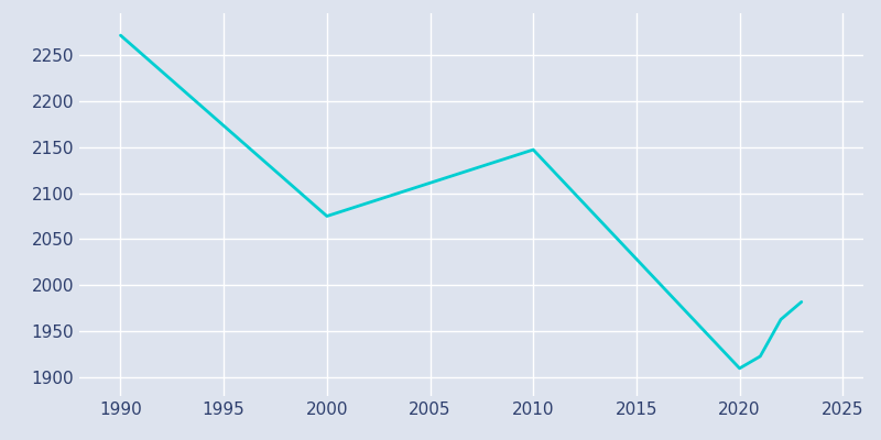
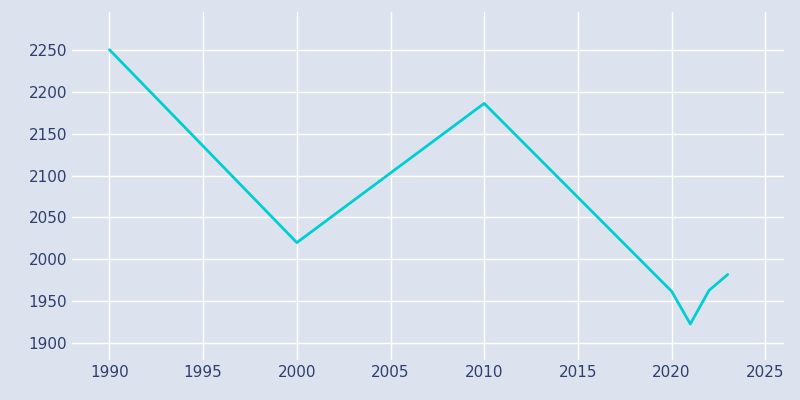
1990: 2271 -> 2250
2000: 2075 -> 2020
2010: 2147 -> 2186
2020: 1910 -> 1962
